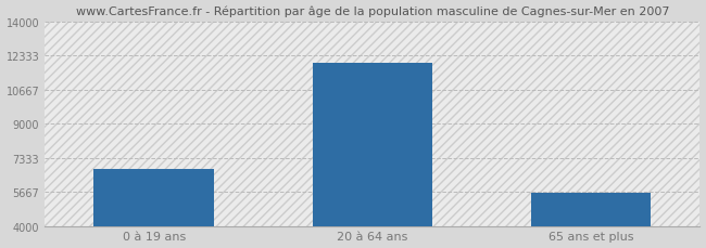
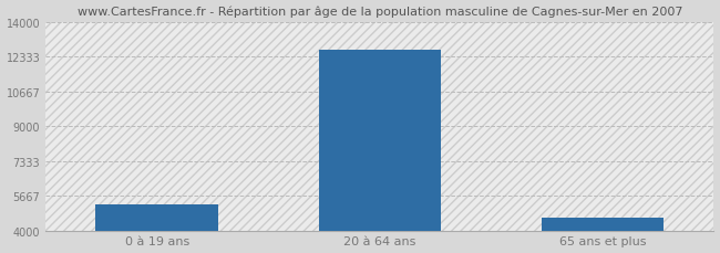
0 à 19 ans: 6800 -> 5300
20 à 64 ans: 12000 -> 12700
65 ans et plus: 5600 -> 4600
